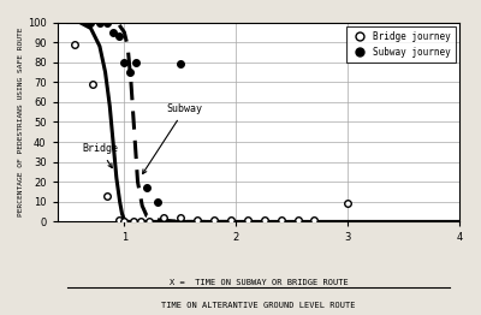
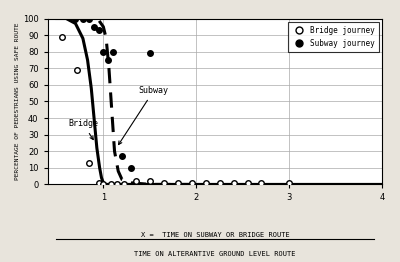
Bridge journey/3: 9 -> 1
